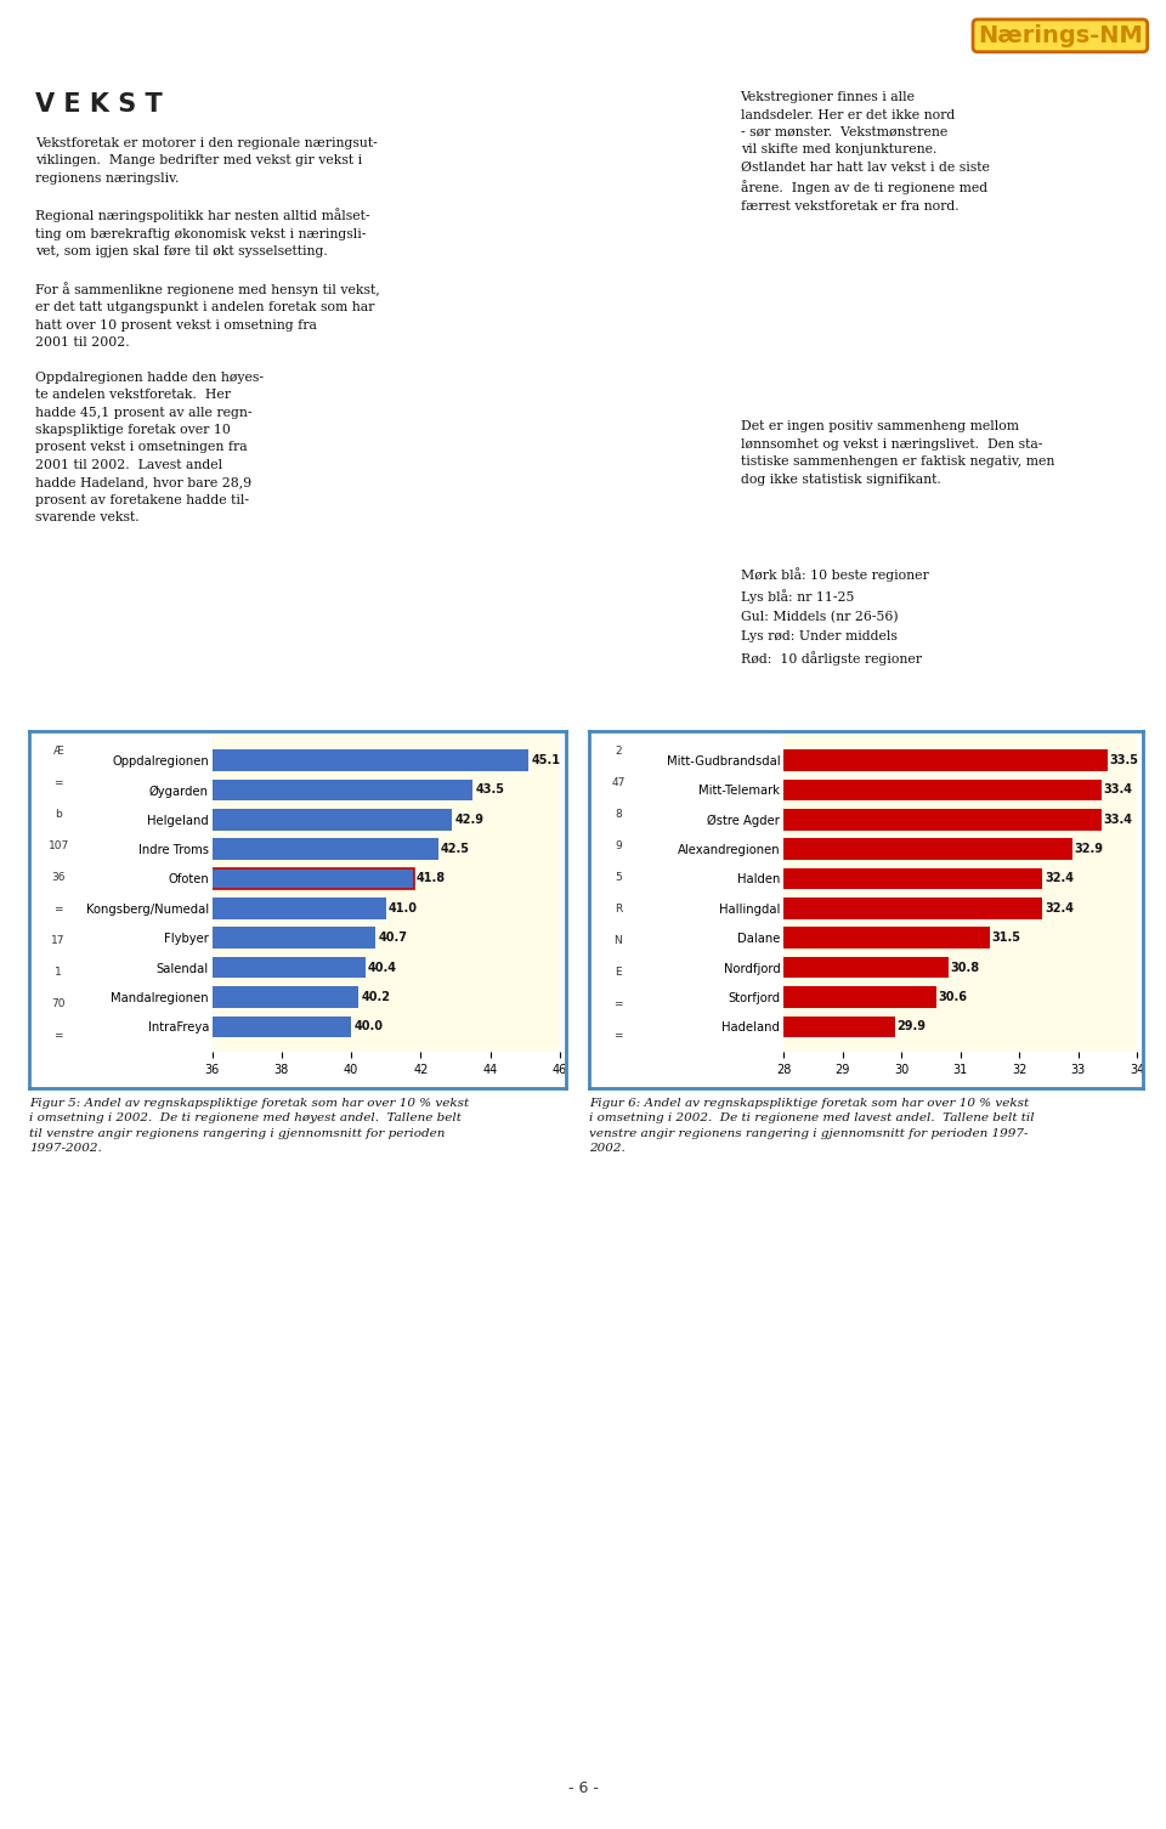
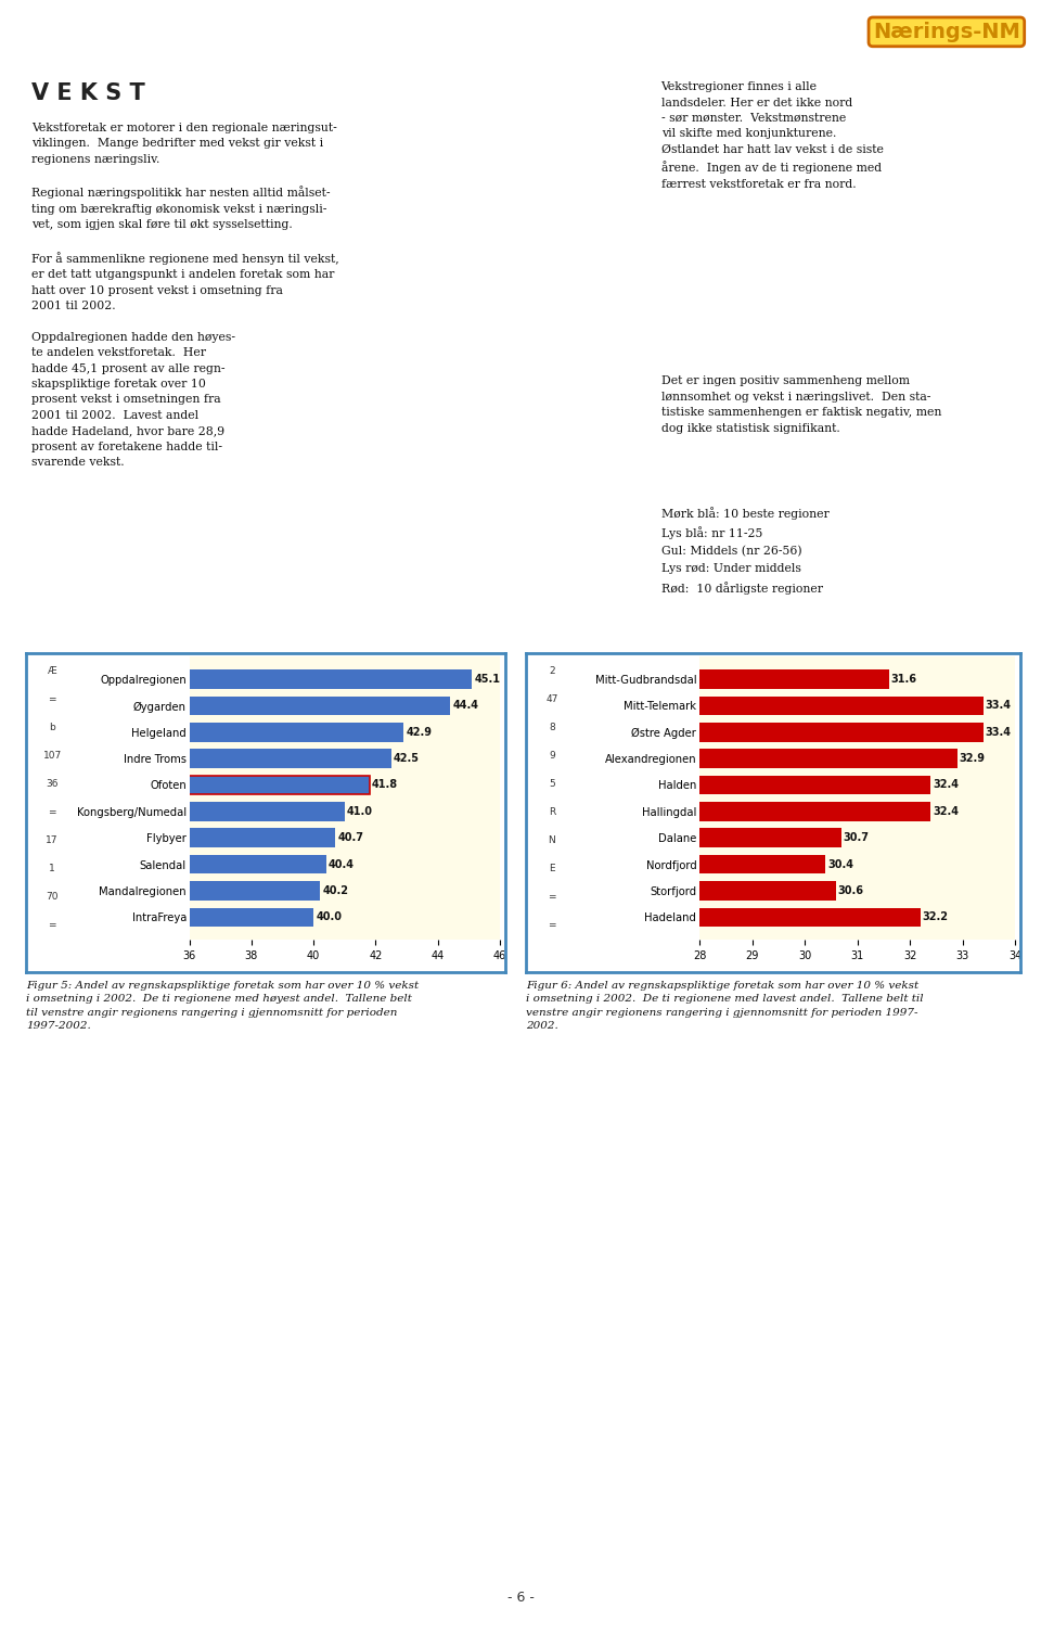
Øygarden: 43.5 -> 44.4
Mitt-Gudbrandsdal: 33.5 -> 31.6
Dalane: 31.5 -> 30.7
Nordfjord: 30.8 -> 30.4
Hadeland: 29.9 -> 32.2
